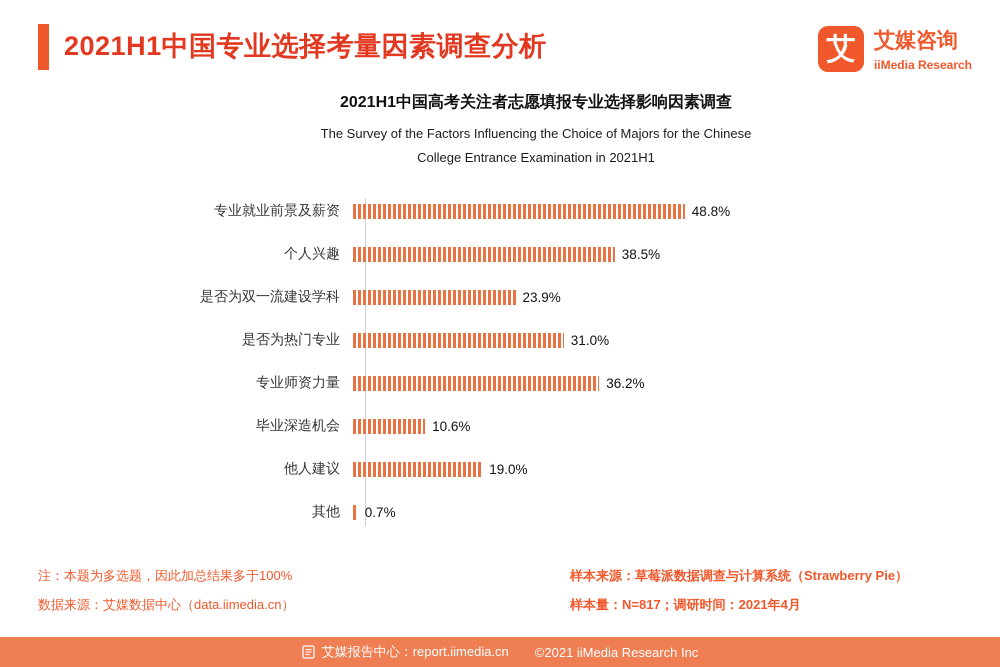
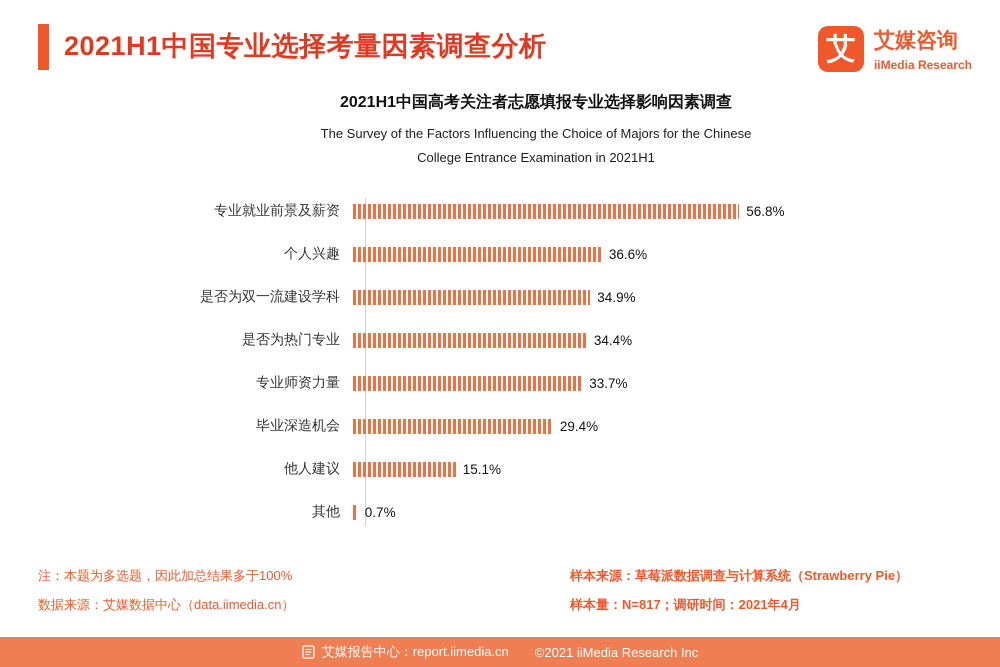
专业就业前景及薪资: 48.8% -> 56.8%
个人兴趣: 38.5% -> 36.6%
是否为双一流建设学科: 23.9% -> 34.9%
是否为热门专业: 31.0% -> 34.4%
专业师资力量: 36.2% -> 33.7%
毕业深造机会: 10.6% -> 29.4%
他人建议: 19.0% -> 15.1%
